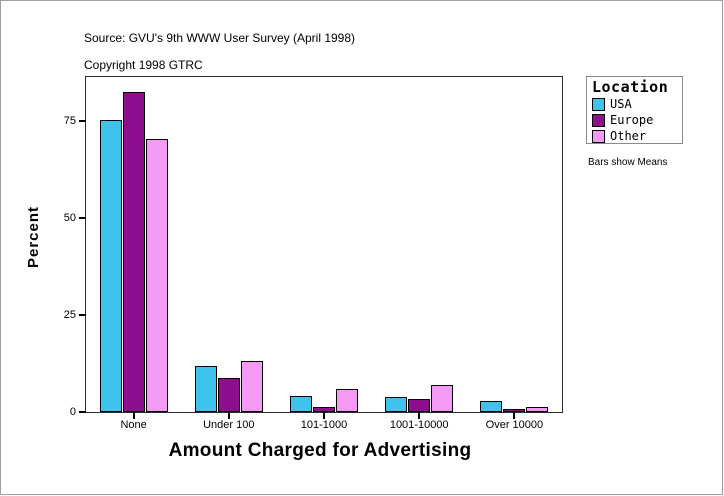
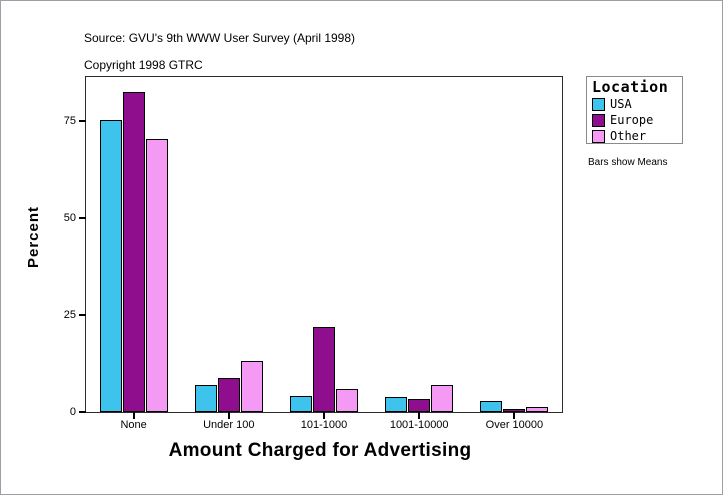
USA/Under 100: 12 -> 7
Europe/101-1000: 1 -> 22
